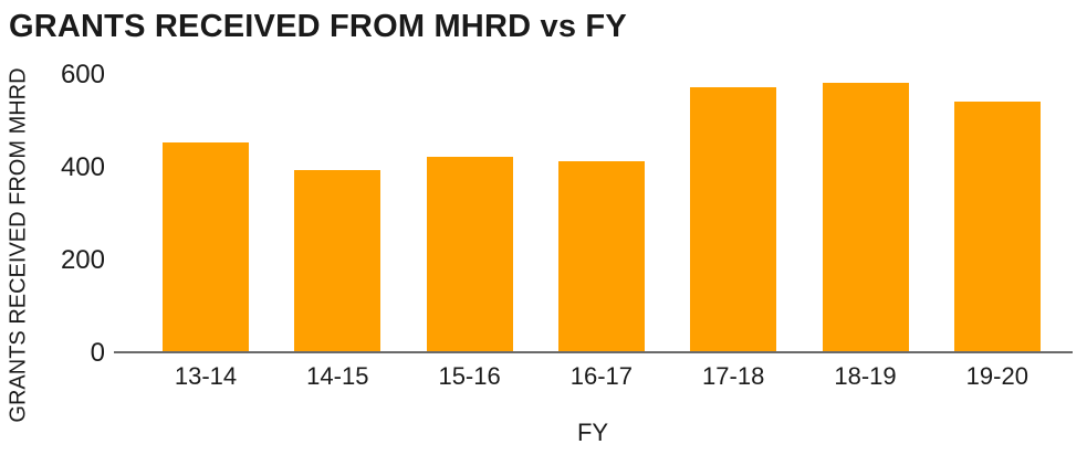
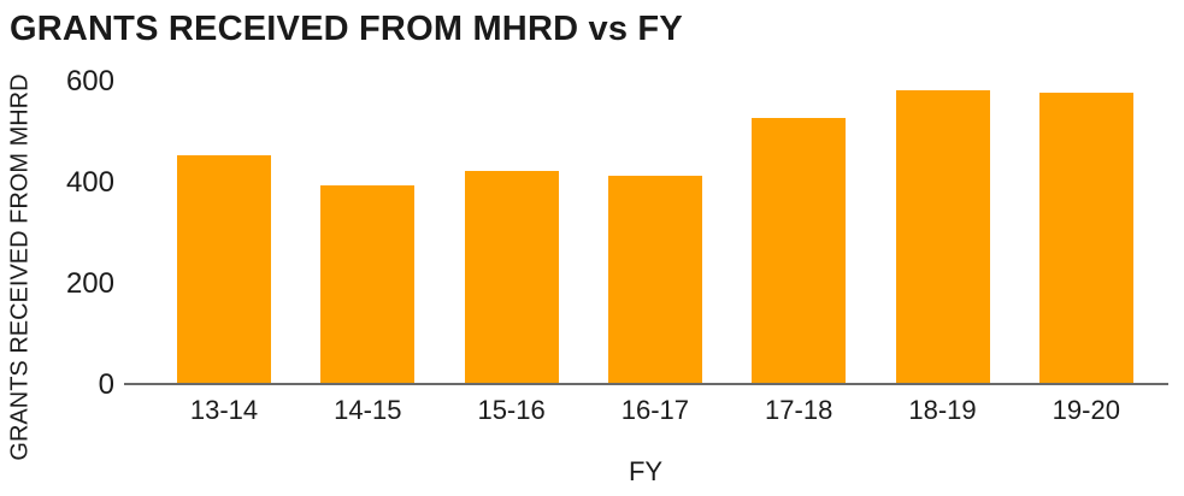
17-18: 570 -> 520
19-20: 540 -> 580
